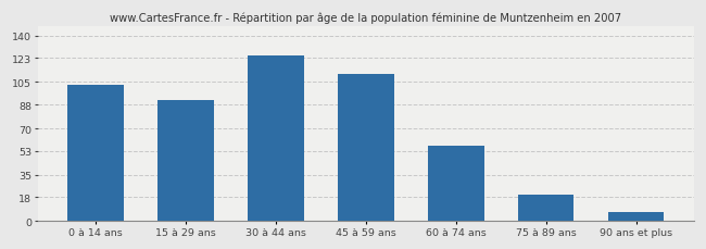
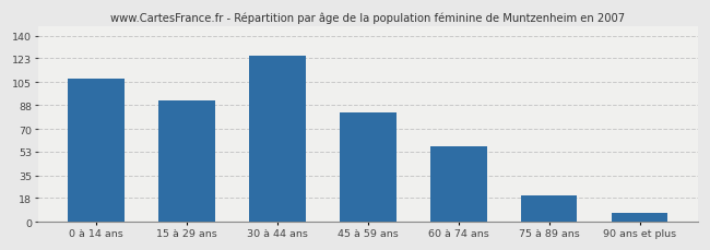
0 à 14 ans: 103 -> 108
45 à 59 ans: 111 -> 82
